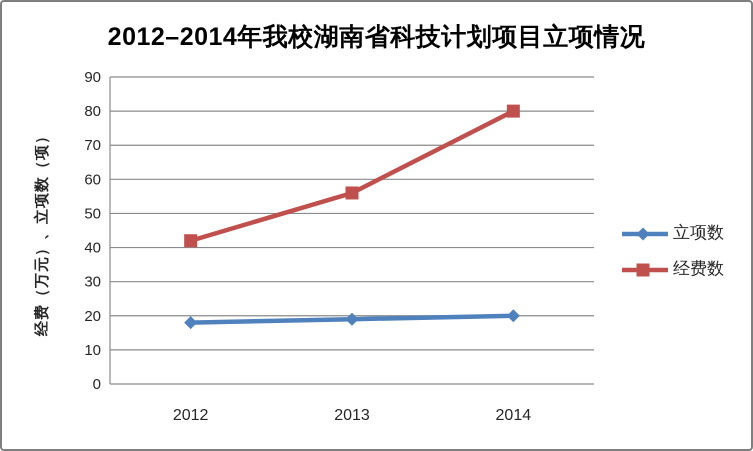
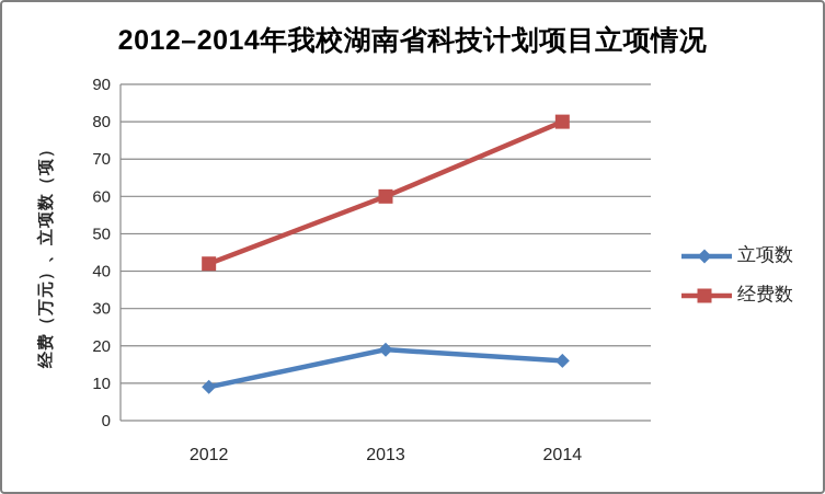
立项数/2012: 18 -> 9
经费数/2013: 56 -> 60
立项数/2014: 20 -> 16
